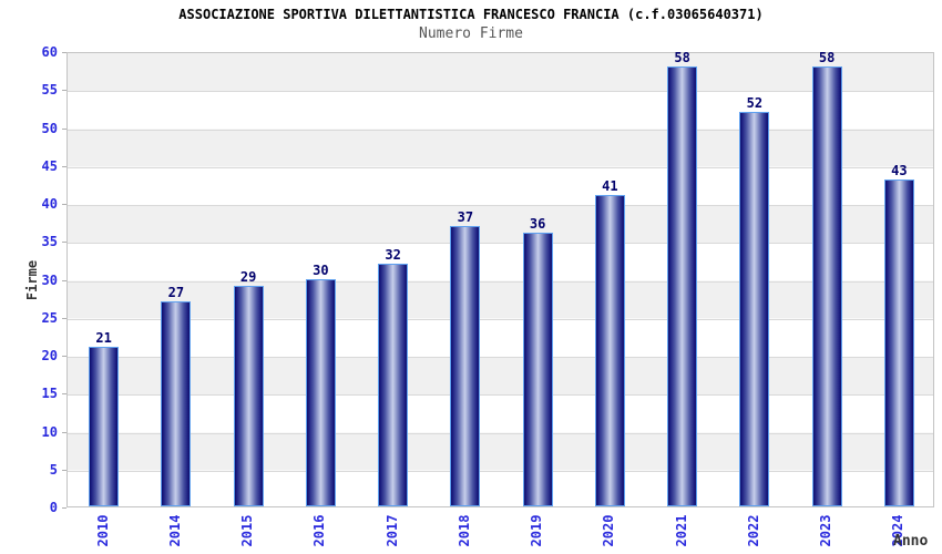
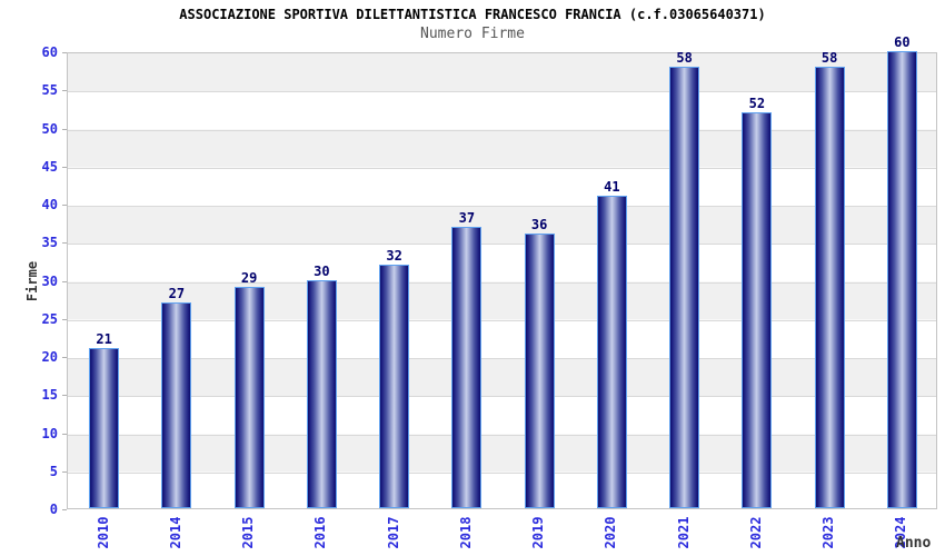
2024: 43 -> 60
